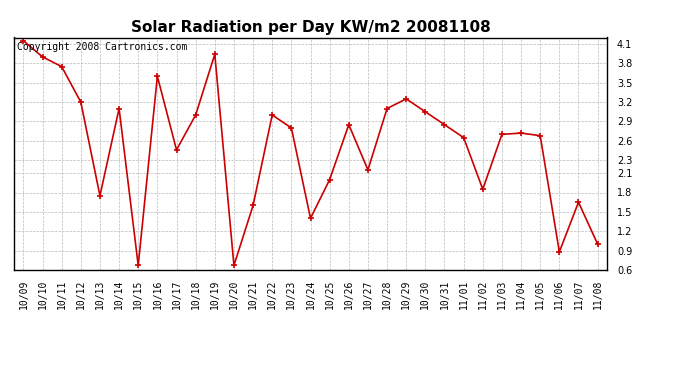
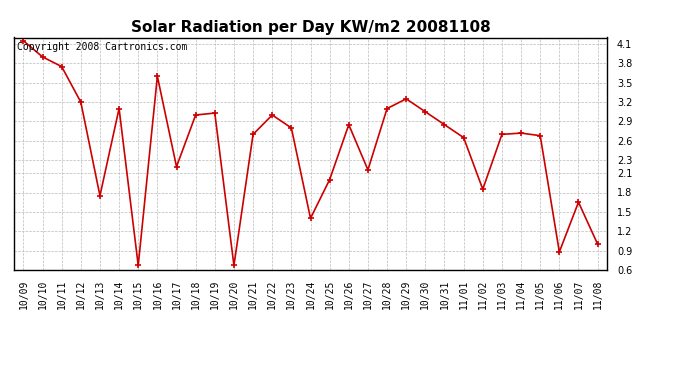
10/17: 2.46 -> 2.20
10/19: 3.94 -> 3.03
10/21: 1.60 -> 2.70
